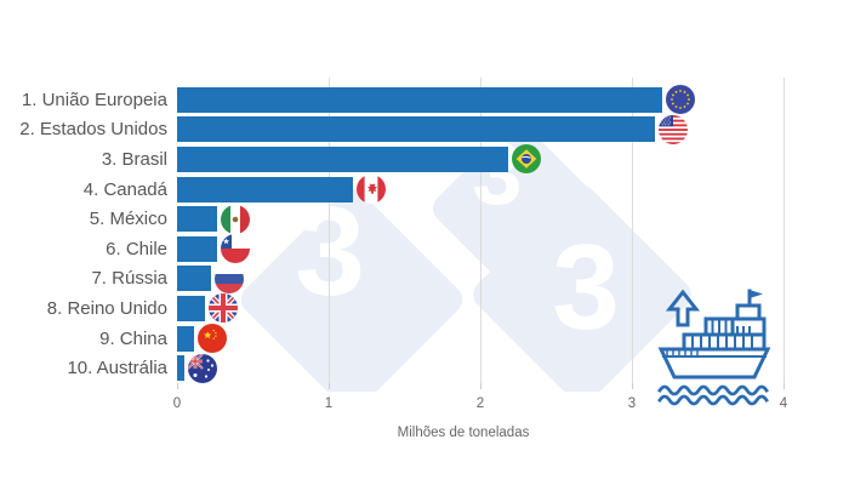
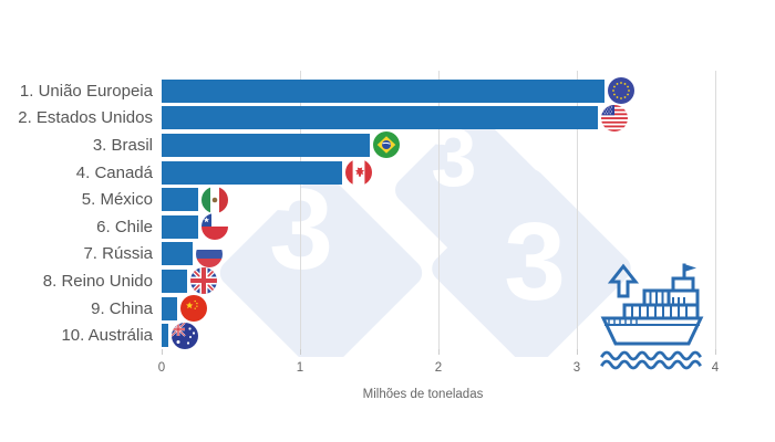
3. Brasil: 2.18 -> 1.50
4. Canadá: 1.16 -> 1.30
